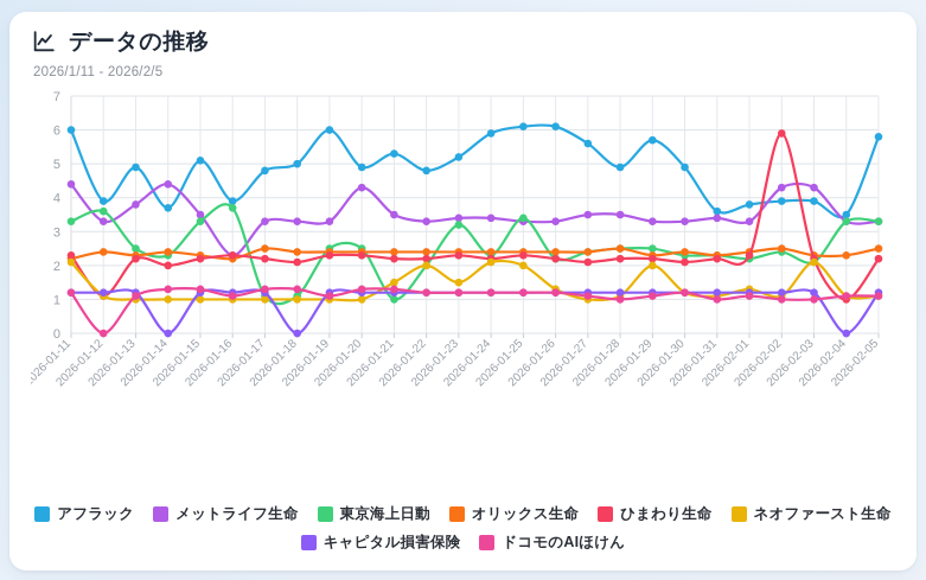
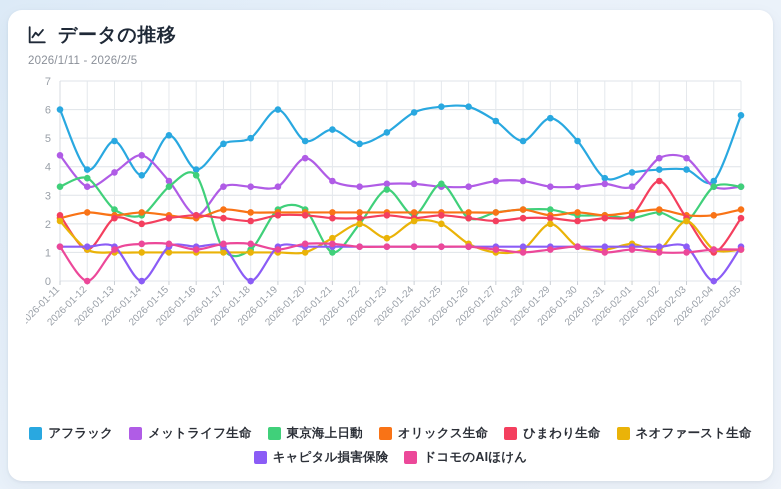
ひまわり生命/2026-02-02: 5.9 -> 3.5
